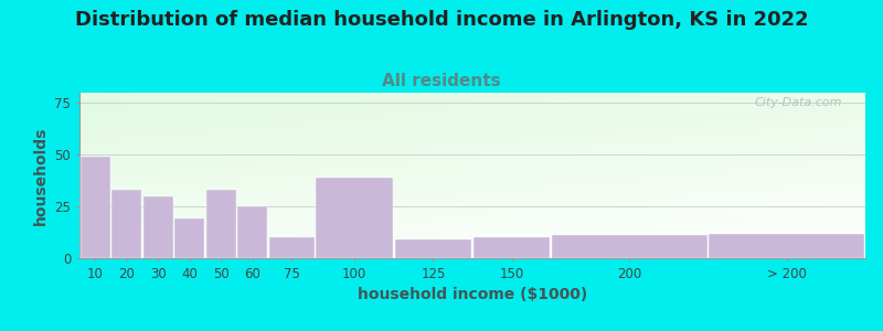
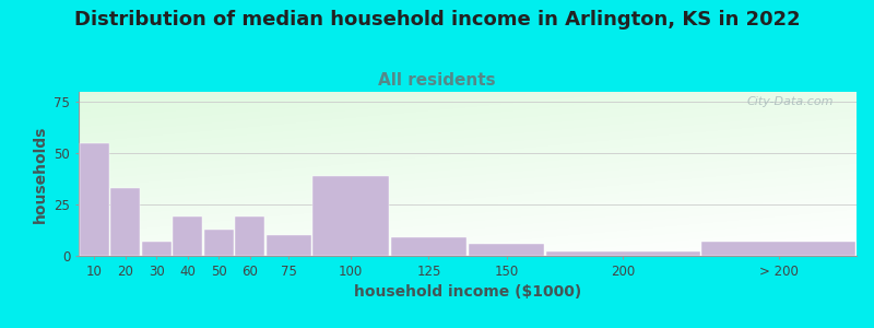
10: 49 -> 55
30: 30 -> 7
50: 33 -> 13
60: 25 -> 19
150: 10 -> 6
200: 11 -> 2
> 200: 12 -> 7
